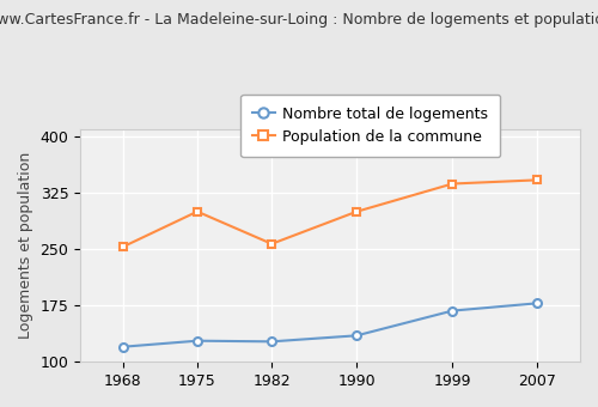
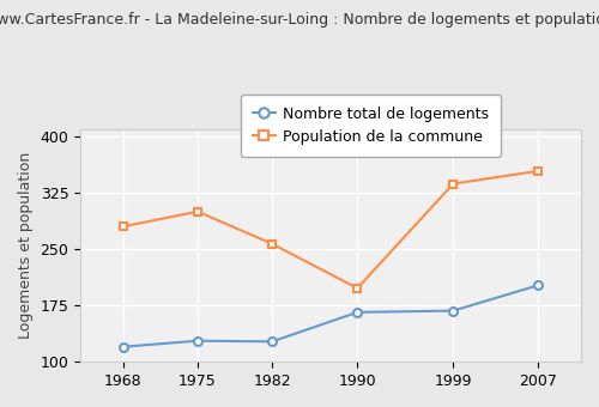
Population de la commune/1968: 253 -> 280
Nombre total de logements/1990: 135 -> 166
Population de la commune/1990: 300 -> 198
Nombre total de logements/2007: 178 -> 202
Population de la commune/2007: 342 -> 354
